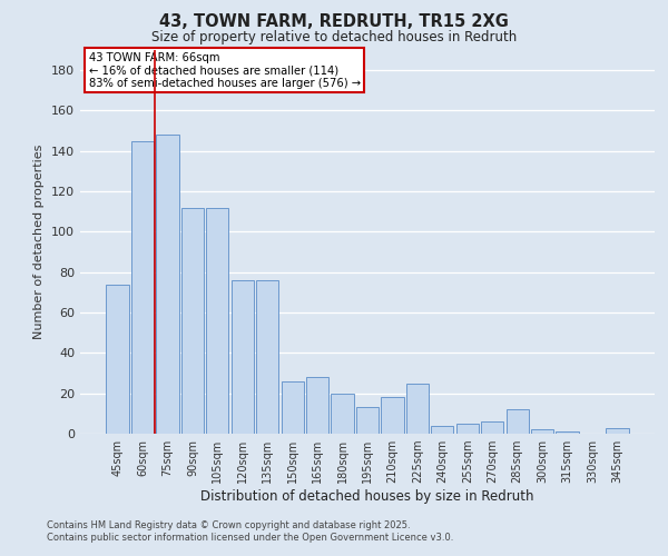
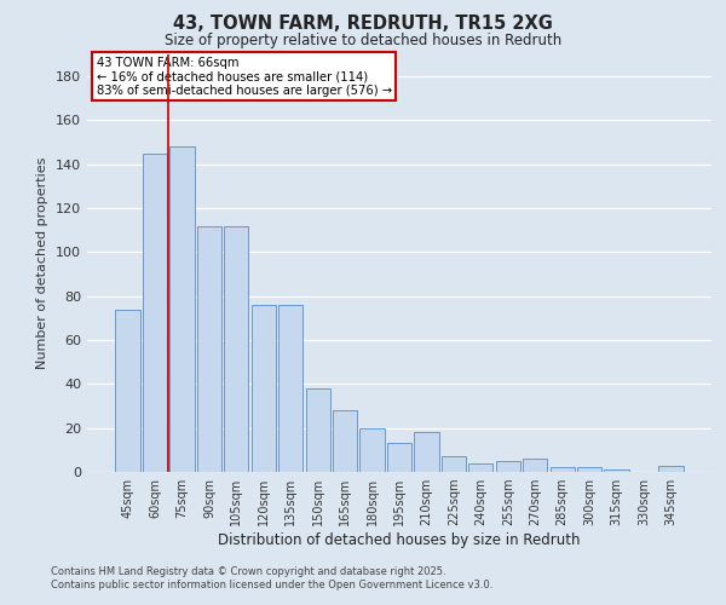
150sqm: 26 -> 38
225sqm: 25 -> 7
285sqm: 12 -> 2
